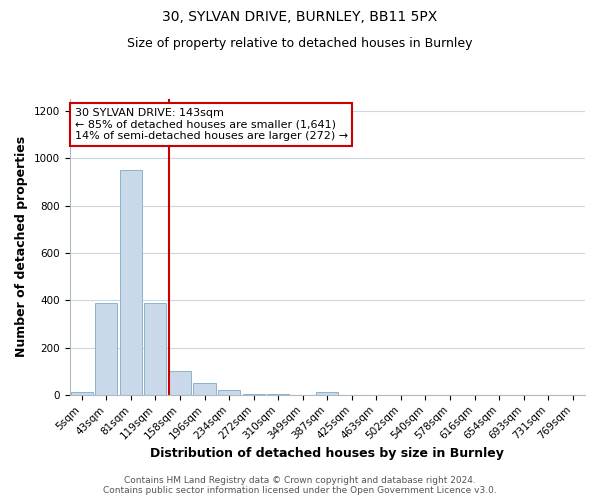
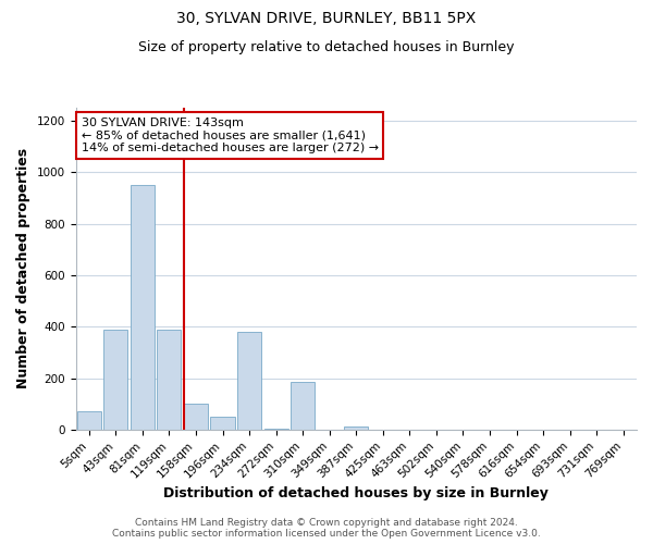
5sqm: 10 -> 70
234sqm: 20 -> 380
310sqm: 5 -> 185
